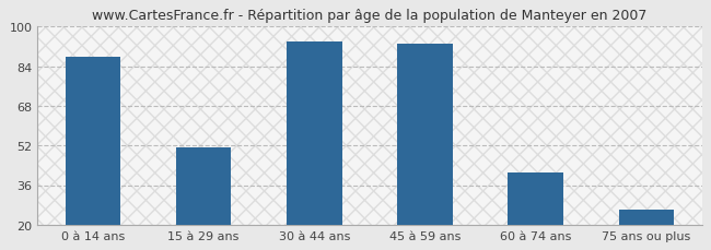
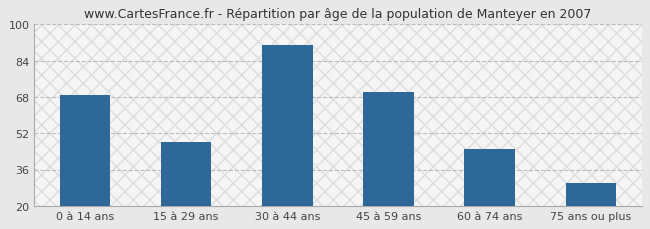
0 à 14 ans: 88 -> 69
15 à 29 ans: 51 -> 48
30 à 44 ans: 94 -> 91
45 à 59 ans: 93 -> 70
60 à 74 ans: 41 -> 45
75 ans ou plus: 26 -> 30
